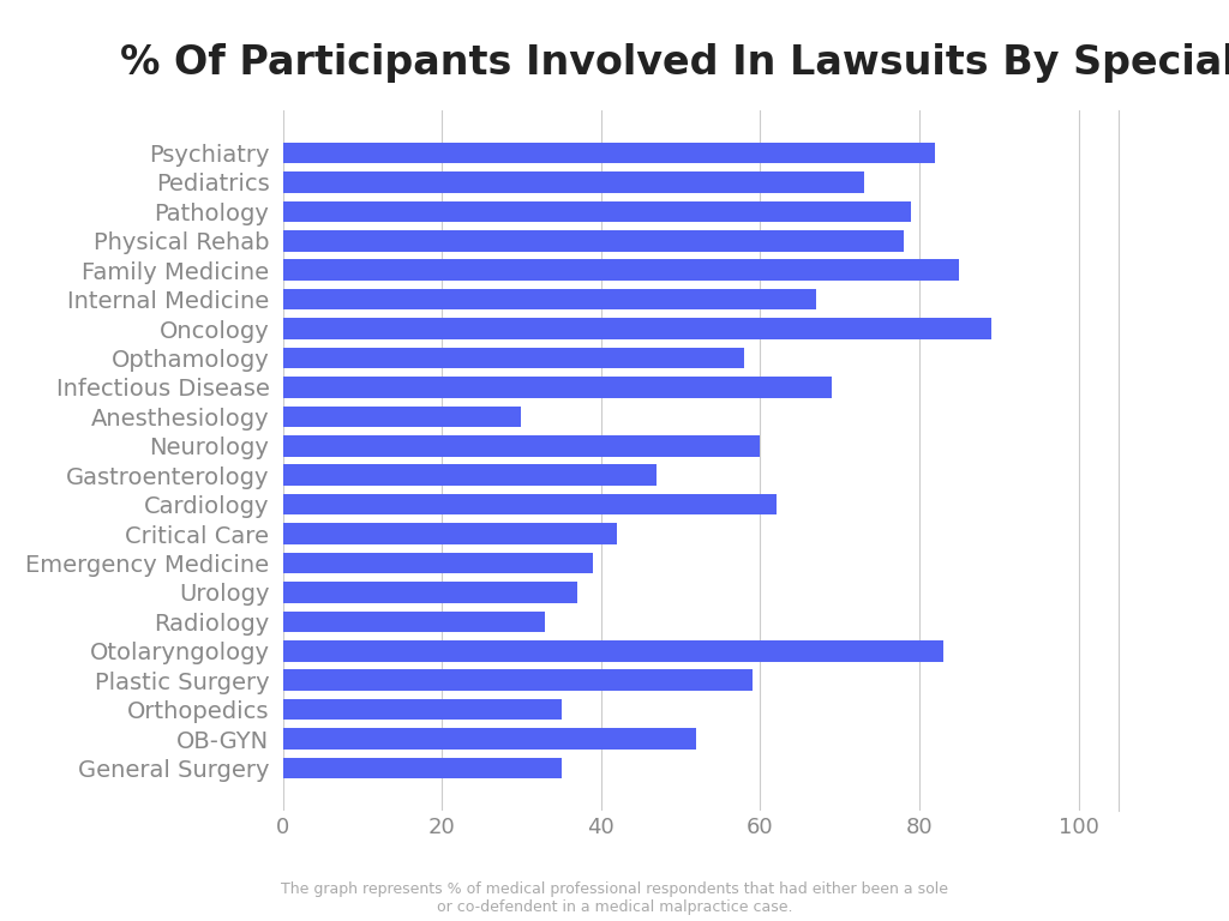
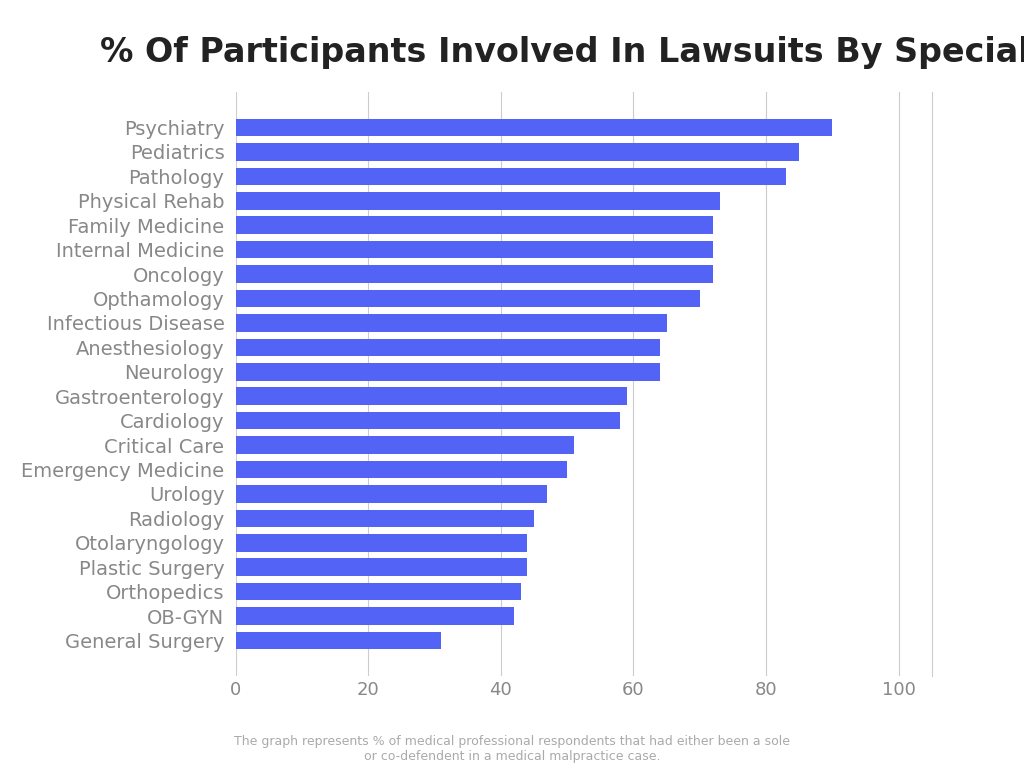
Psychiatry: 82 -> 90
Pediatrics: 73 -> 85
Pathology: 79 -> 83
Physical Rehab: 78 -> 73
Family Medicine: 85 -> 72
Internal Medicine: 67 -> 72
Oncology: 89 -> 72
Opthamology: 58 -> 70
Infectious Disease: 69 -> 65
Anesthesiology: 30 -> 64
Neurology: 60 -> 64
Gastroenterology: 47 -> 59
Cardiology: 62 -> 58
Critical Care: 42 -> 51
Emergency Medicine: 39 -> 50
Urology: 37 -> 47
Radiology: 33 -> 45
Otolaryngology: 83 -> 44
Plastic Surgery: 59 -> 44
Orthopedics: 35 -> 43
OB-GYN: 52 -> 42
General Surgery: 35 -> 31
